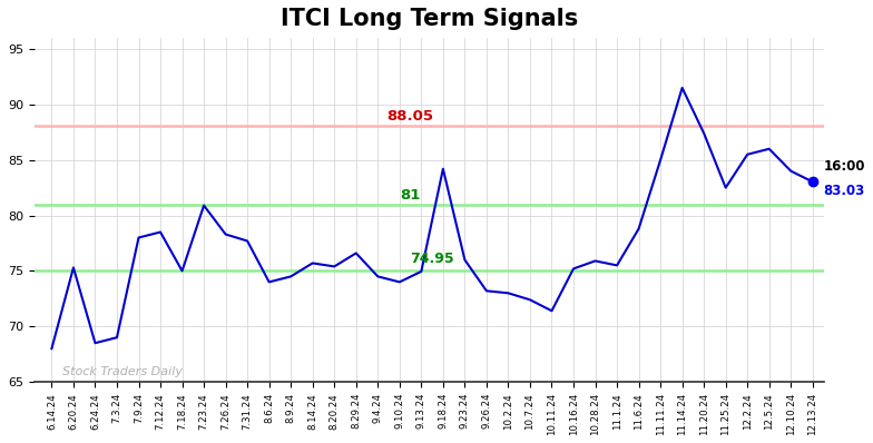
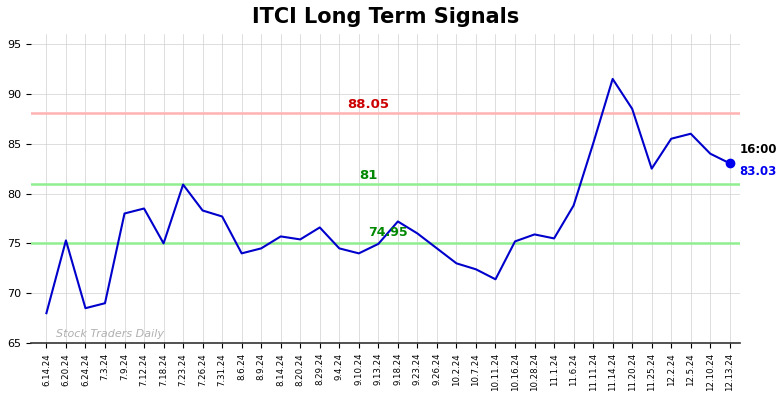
9.18.24: 84.2 -> 77.2
9.26.24: 73.2 -> 74.5
11.20.24: 87.4 -> 88.5
